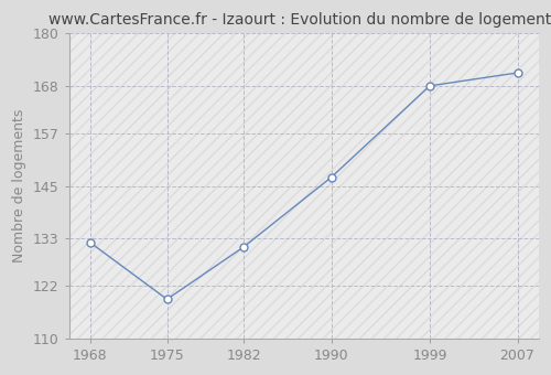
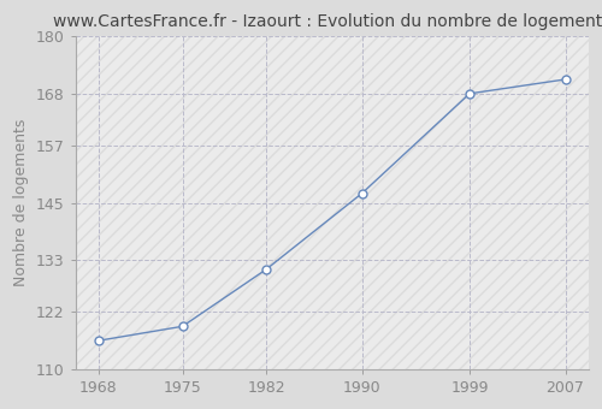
1968: 132 -> 116
